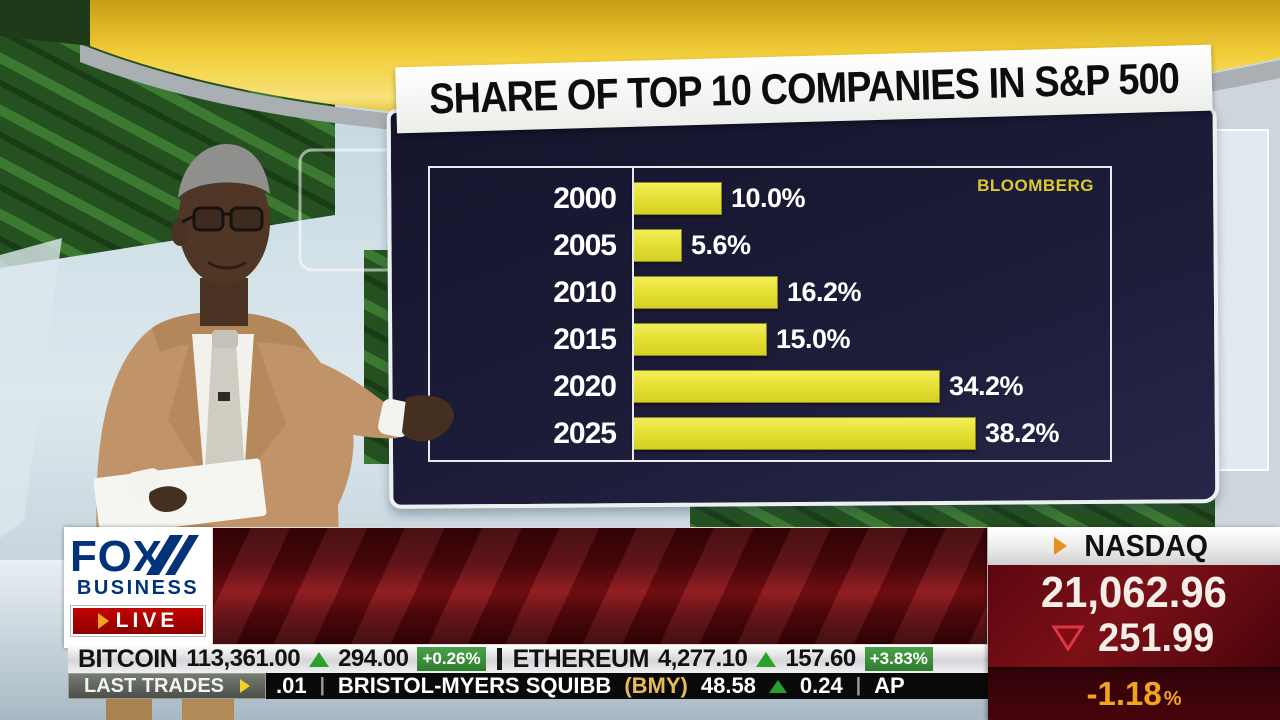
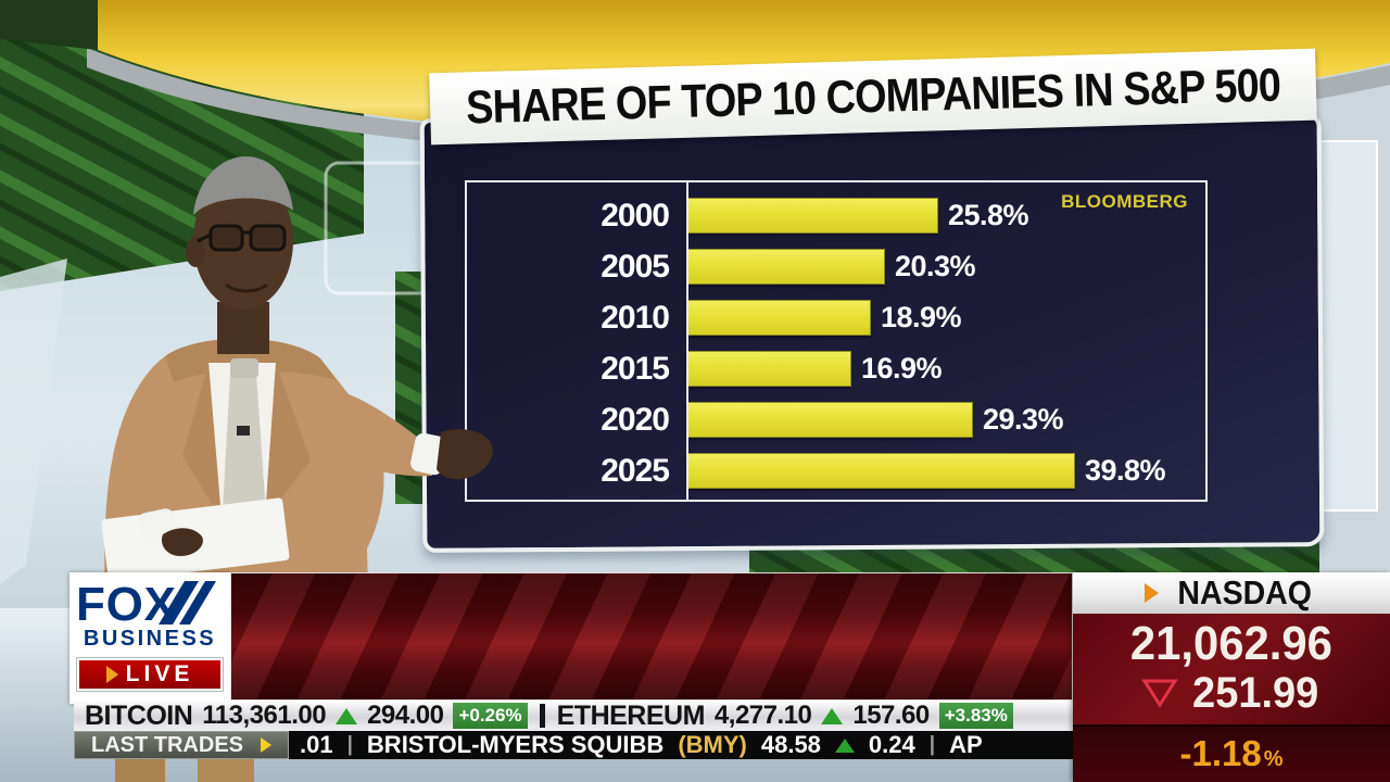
2000: 10.0% -> 25.8%
2005: 5.6% -> 20.3%
2010: 16.2% -> 18.9%
2015: 15.0% -> 16.9%
2020: 34.2% -> 29.3%
2025: 38.2% -> 39.8%
